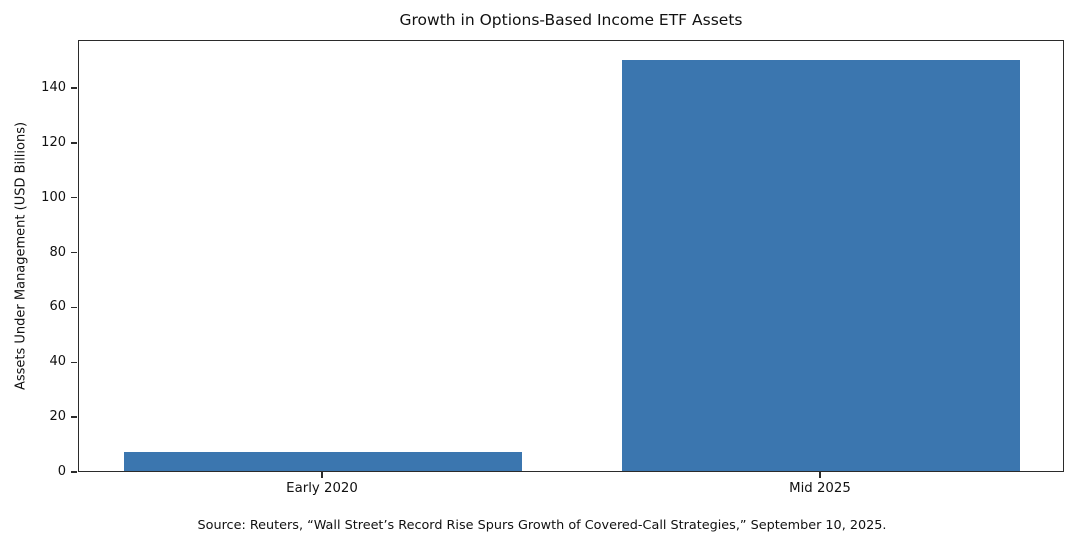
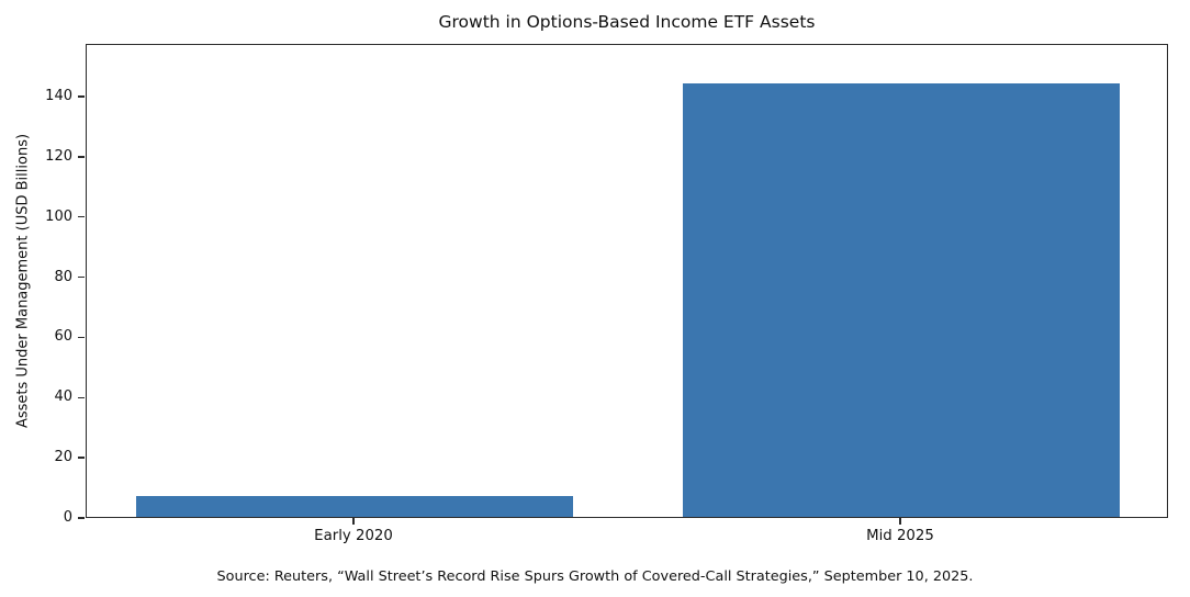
Mid 2025: 150 -> 144
